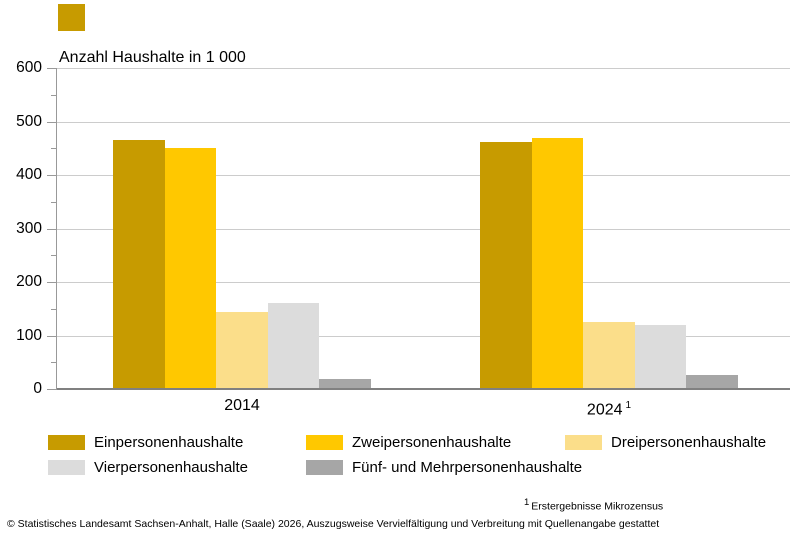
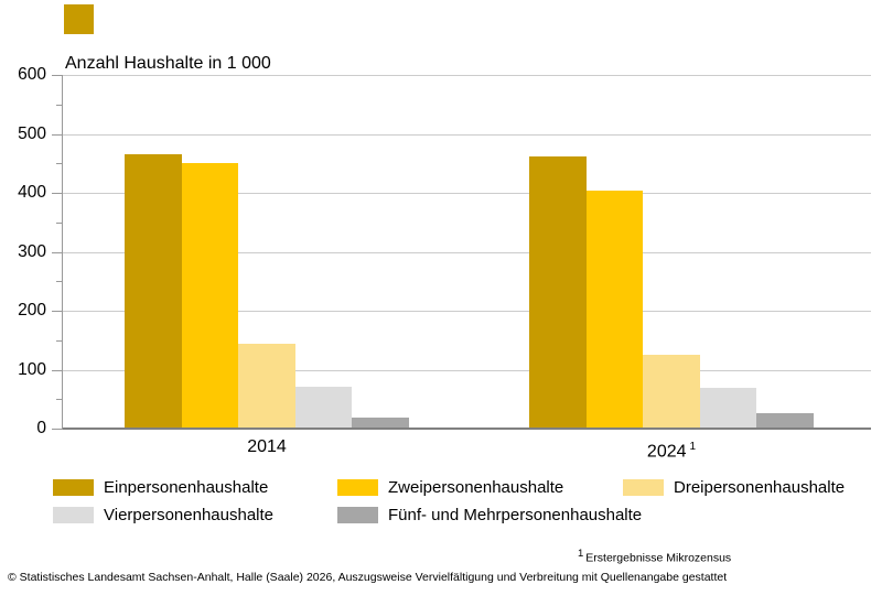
Vierpersonenhaushalte/2014: 160 -> 70
Zweipersonenhaushalte/2024: 470 -> 400
Vierpersonenhaushalte/2024: 120 -> 70
